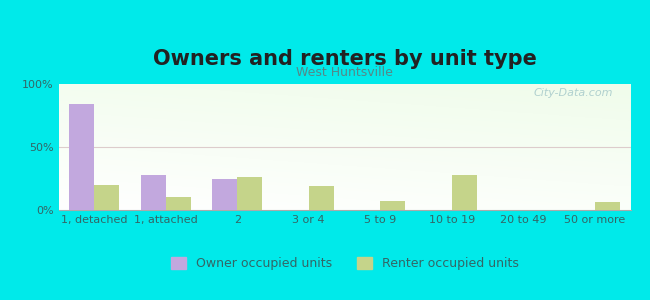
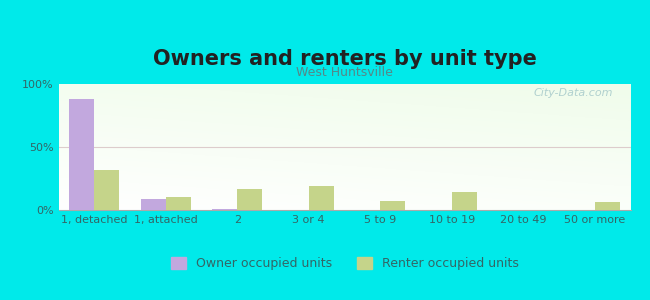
Owner occupied units/1, detached: 84% -> 88%
Renter occupied units/1, detached: 20% -> 32%
Owner occupied units/1, attached: 28% -> 9%
Owner occupied units/2: 25% -> 1%
Renter occupied units/2: 26% -> 17%
Renter occupied units/10 to 19: 28% -> 14%
